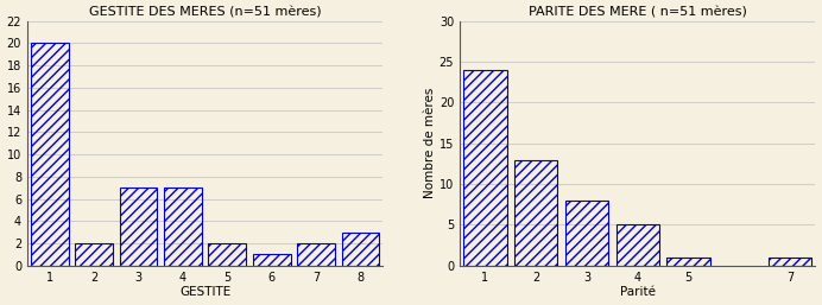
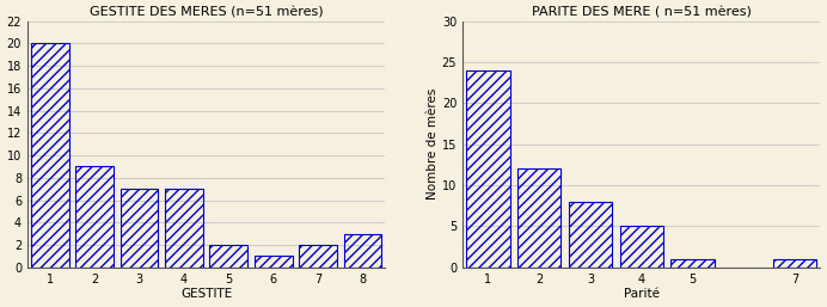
GESTITE DES MERES (n=51 mères)/2: 2 -> 9
PARITE DES MERE ( n=51 mères)/2: 13 -> 12
